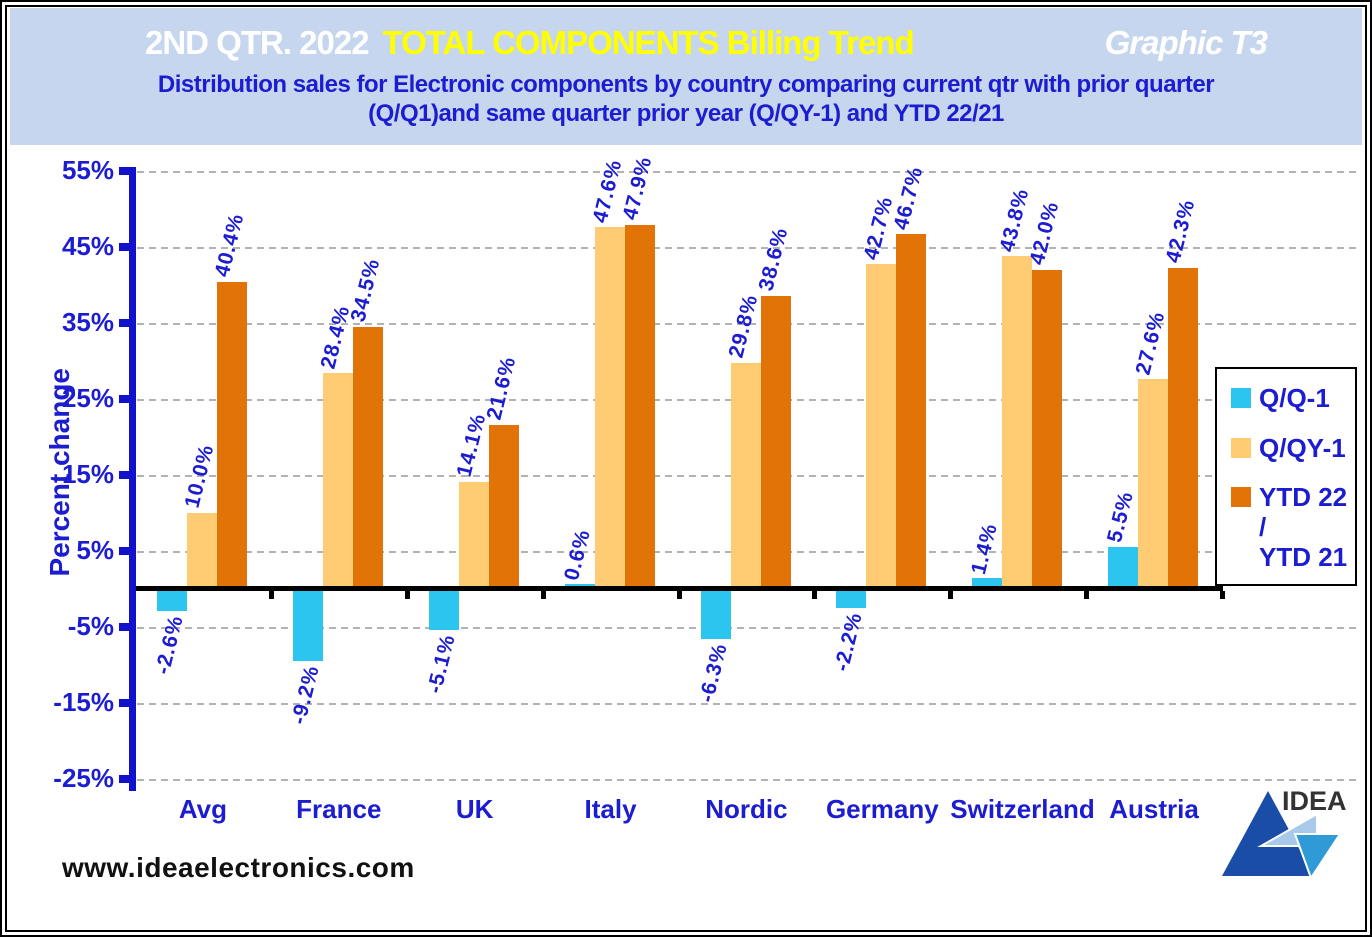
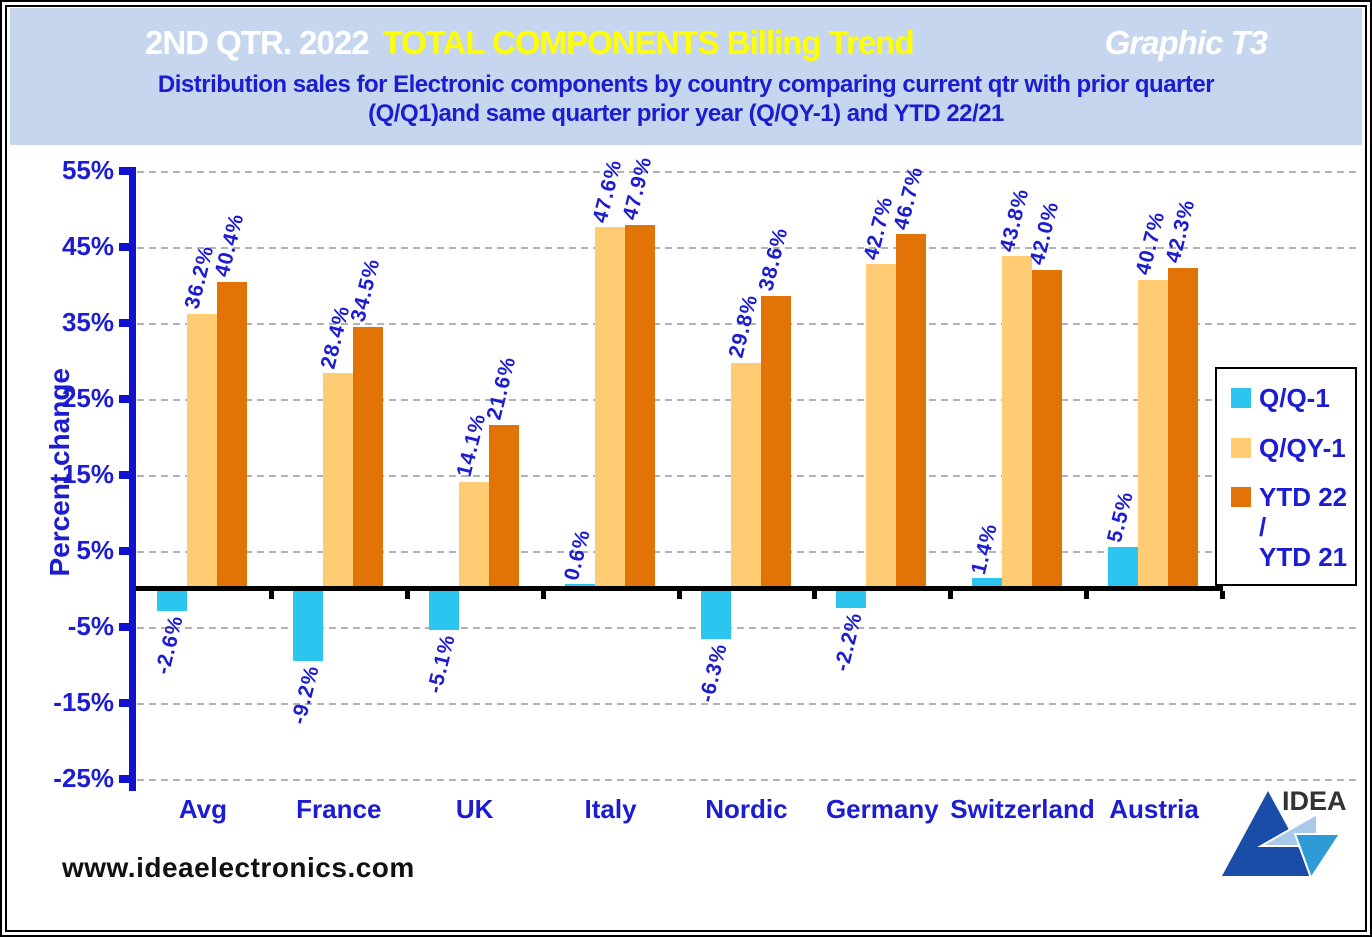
Q/QY-1/Avg: 10.0% -> 36.2%
Q/QY-1/Austria: 27.6% -> 40.7%
